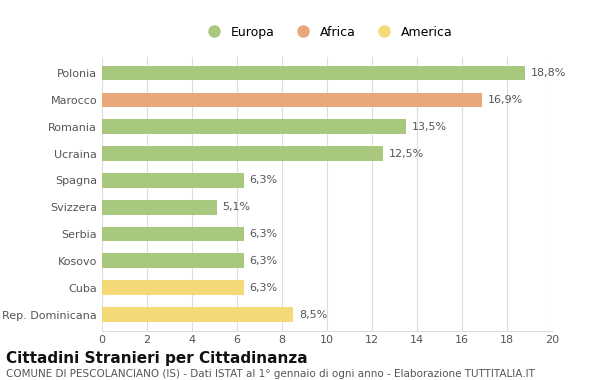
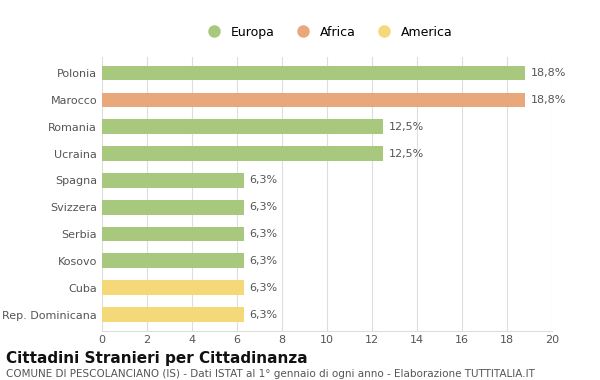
Marocco: 16,9% -> 18,8%
Romania: 13,5% -> 12,5%
Svizzera: 5,1% -> 6,3%
Rep. Dominicana: 8,5% -> 6,3%
